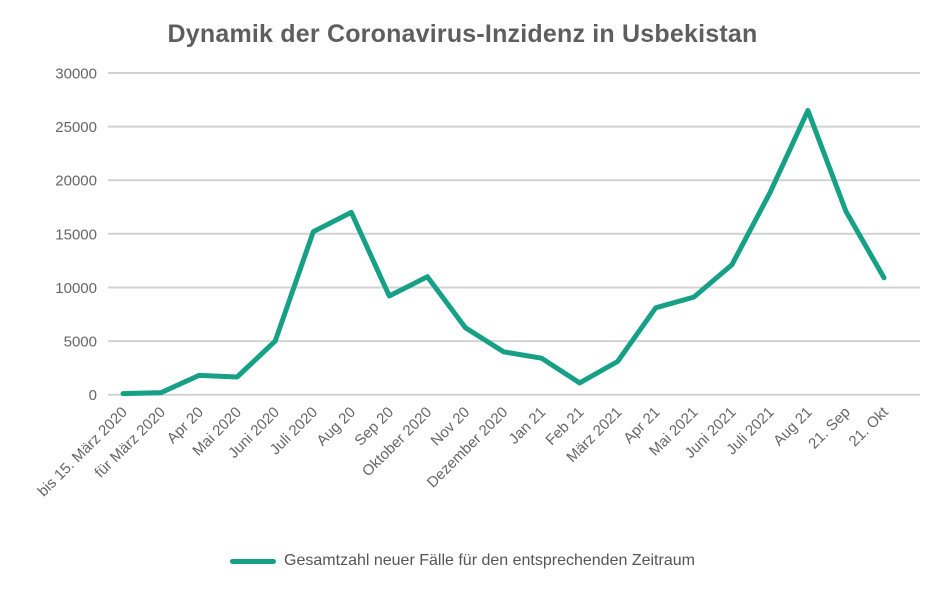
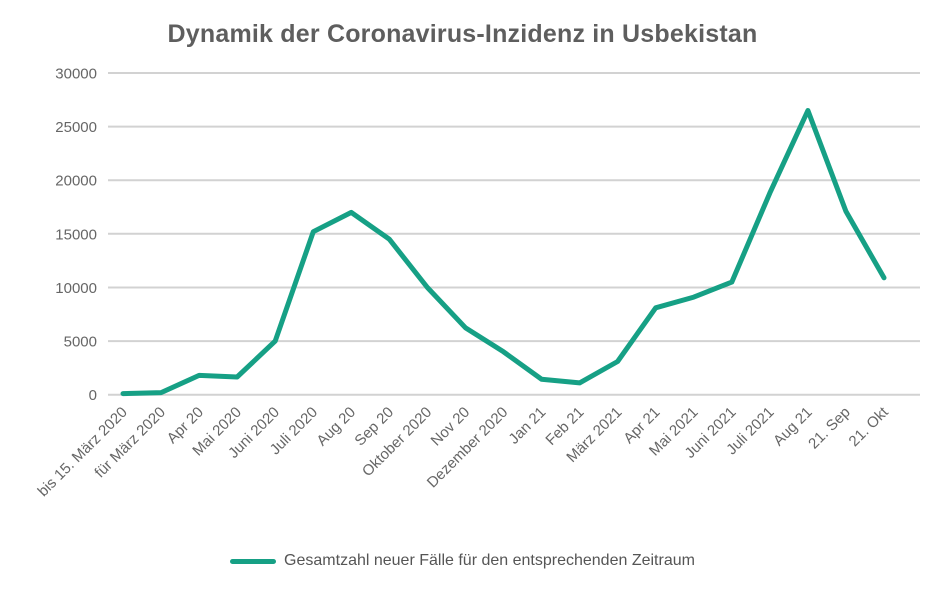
Sep 20: 9200 -> 14500
Oktober 2020: 11000 -> 10000
Jan 21: 3400 -> 1400
Juni 2021: 12100 -> 10500
